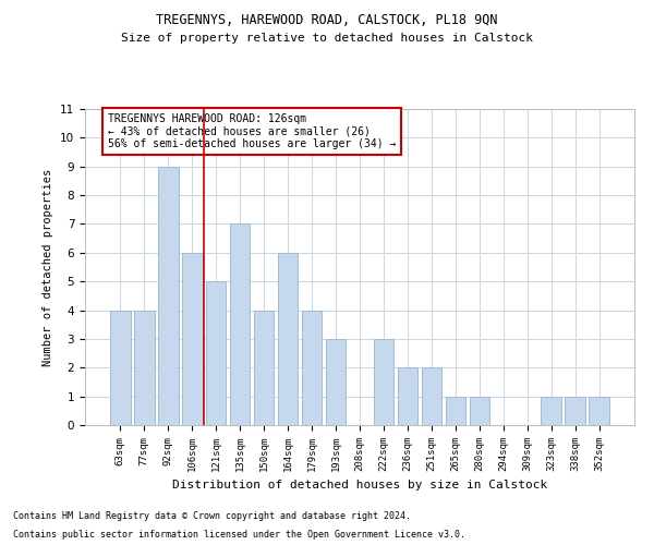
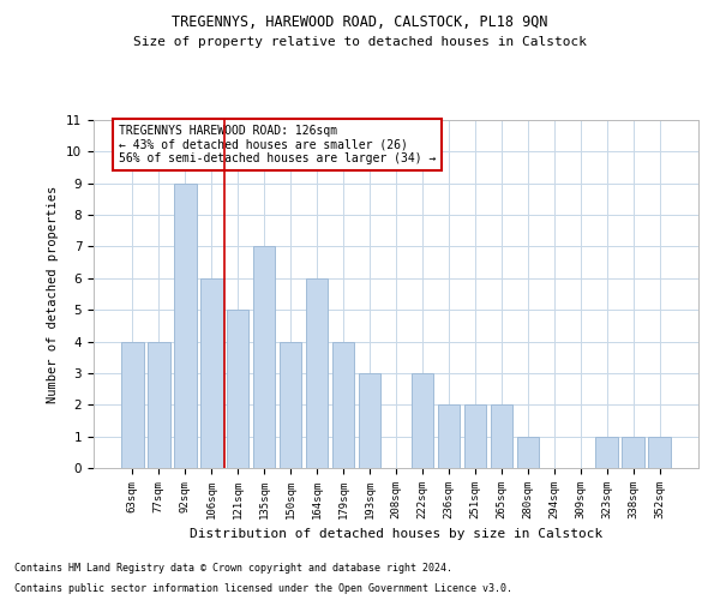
265sqm: 1 -> 2
